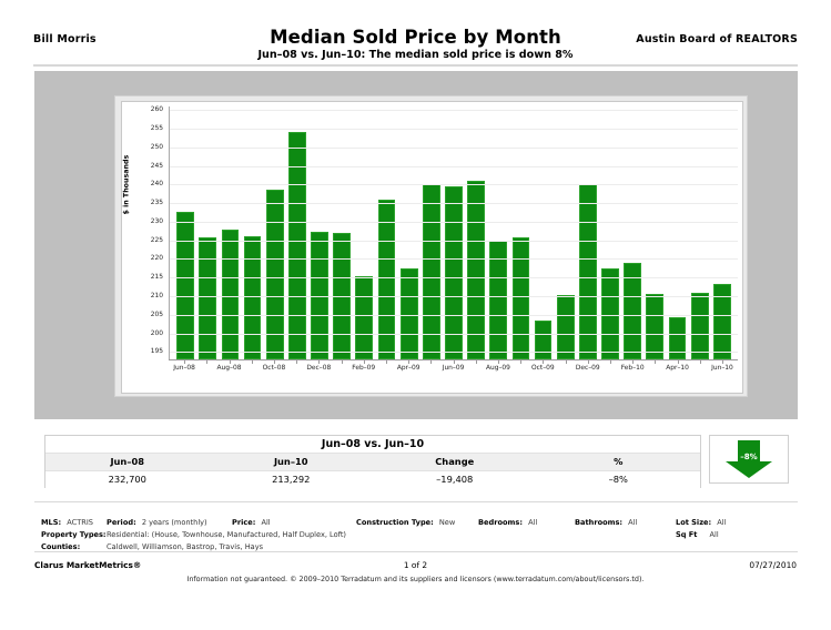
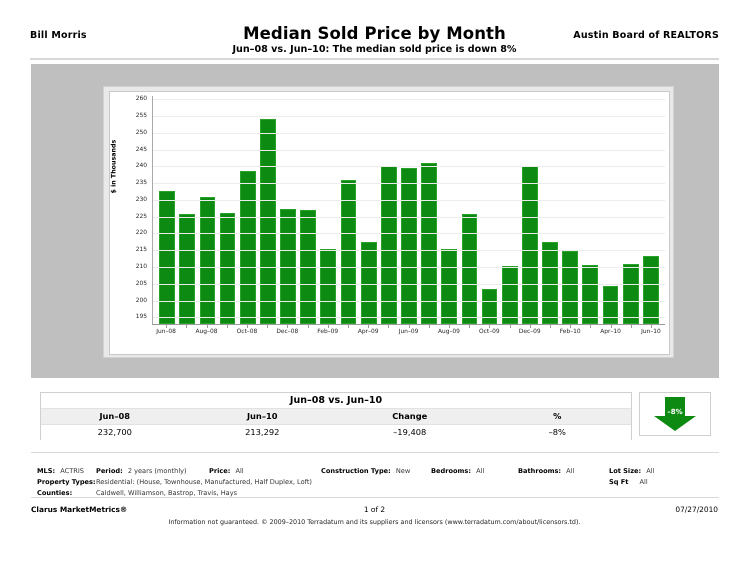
Aug–08: 228 -> 231
Aug–09: 225 -> 215
Feb–10: 219 -> 215
